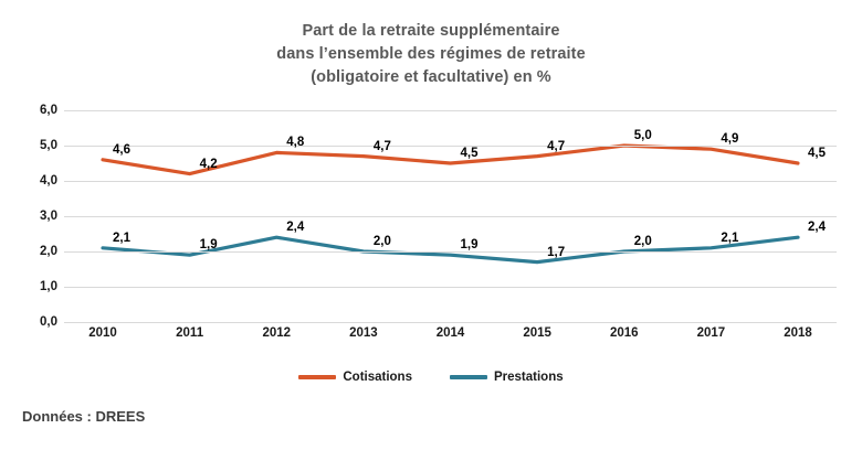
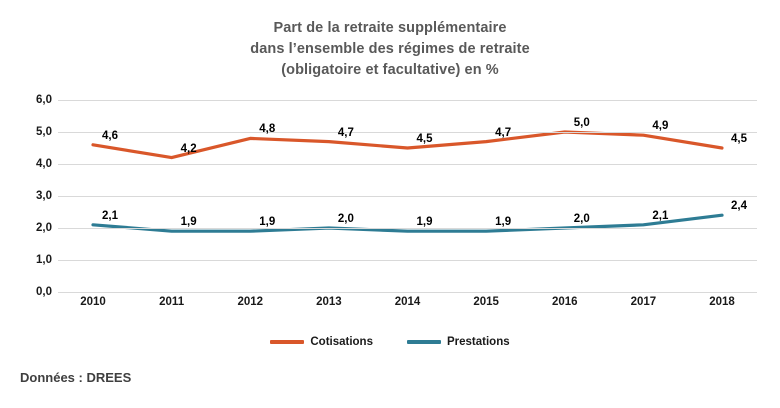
Prestations/2012: 2,4 -> 1,9
Prestations/2015: 1,7 -> 1,9
